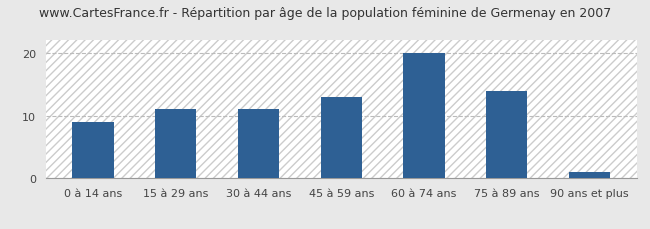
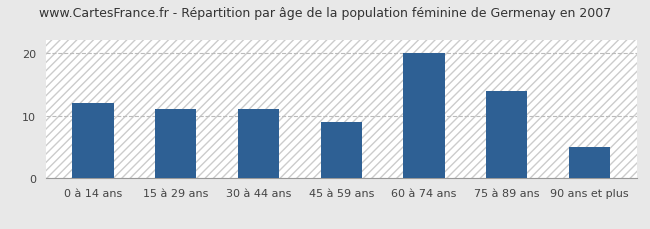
0 à 14 ans: 9 -> 12
45 à 59 ans: 13 -> 9
90 ans et plus: 1 -> 5
